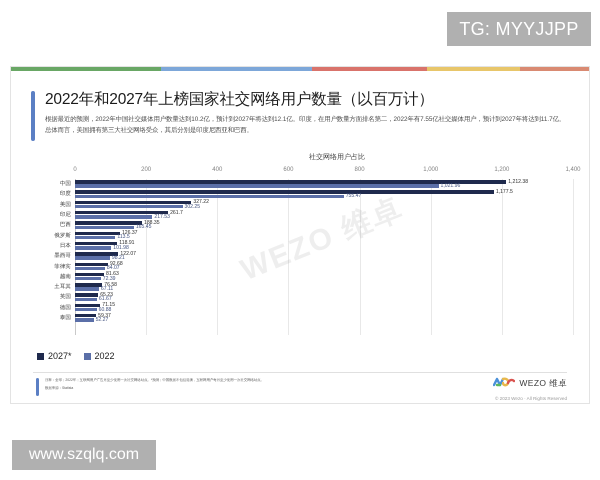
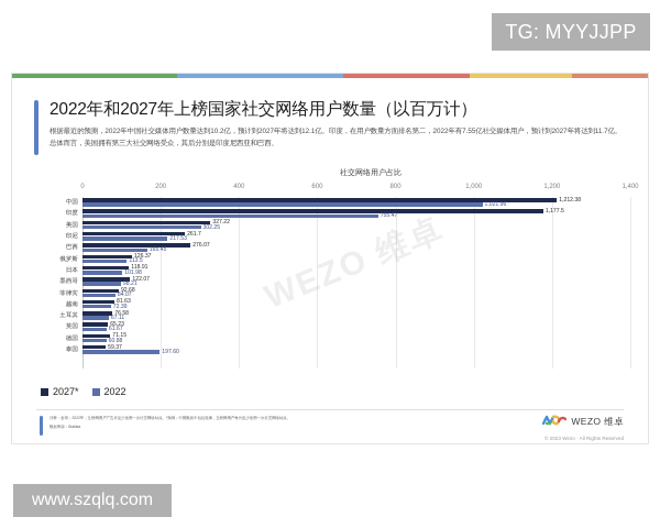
2027*/巴西: 188.35 -> 276.07
2022/泰国: 52.27 -> 197.60
